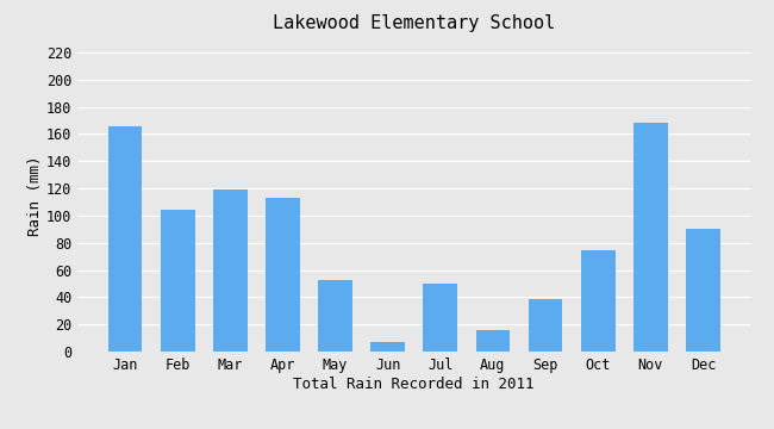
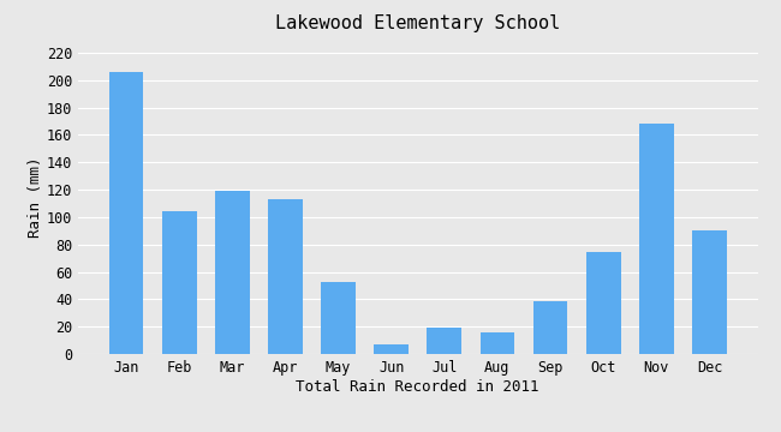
Jan: 166 -> 206
Jul: 50 -> 19
